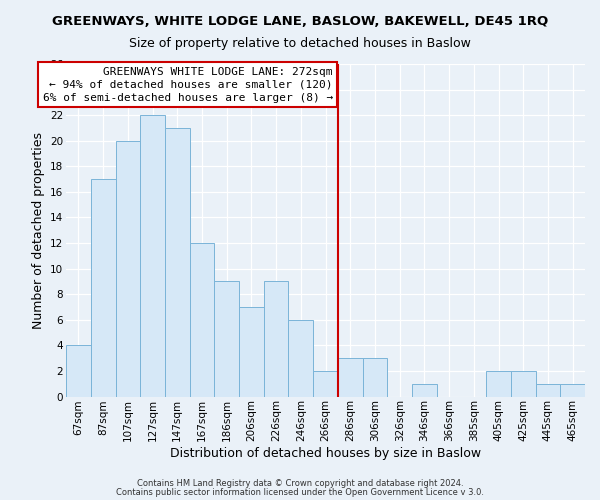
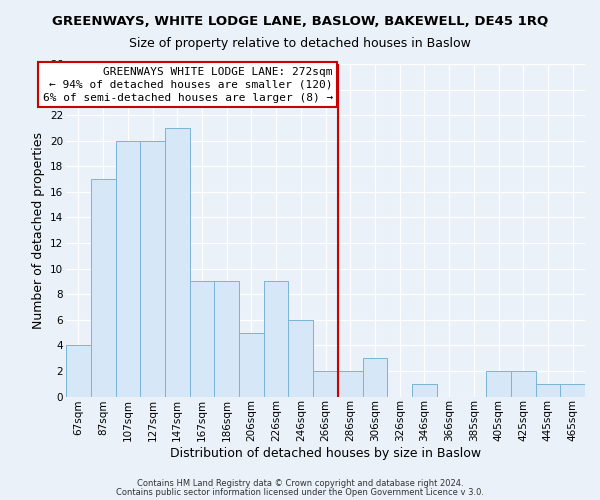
127sqm: 22 -> 20
167sqm: 12 -> 9
206sqm: 7 -> 5
286sqm: 3 -> 2
